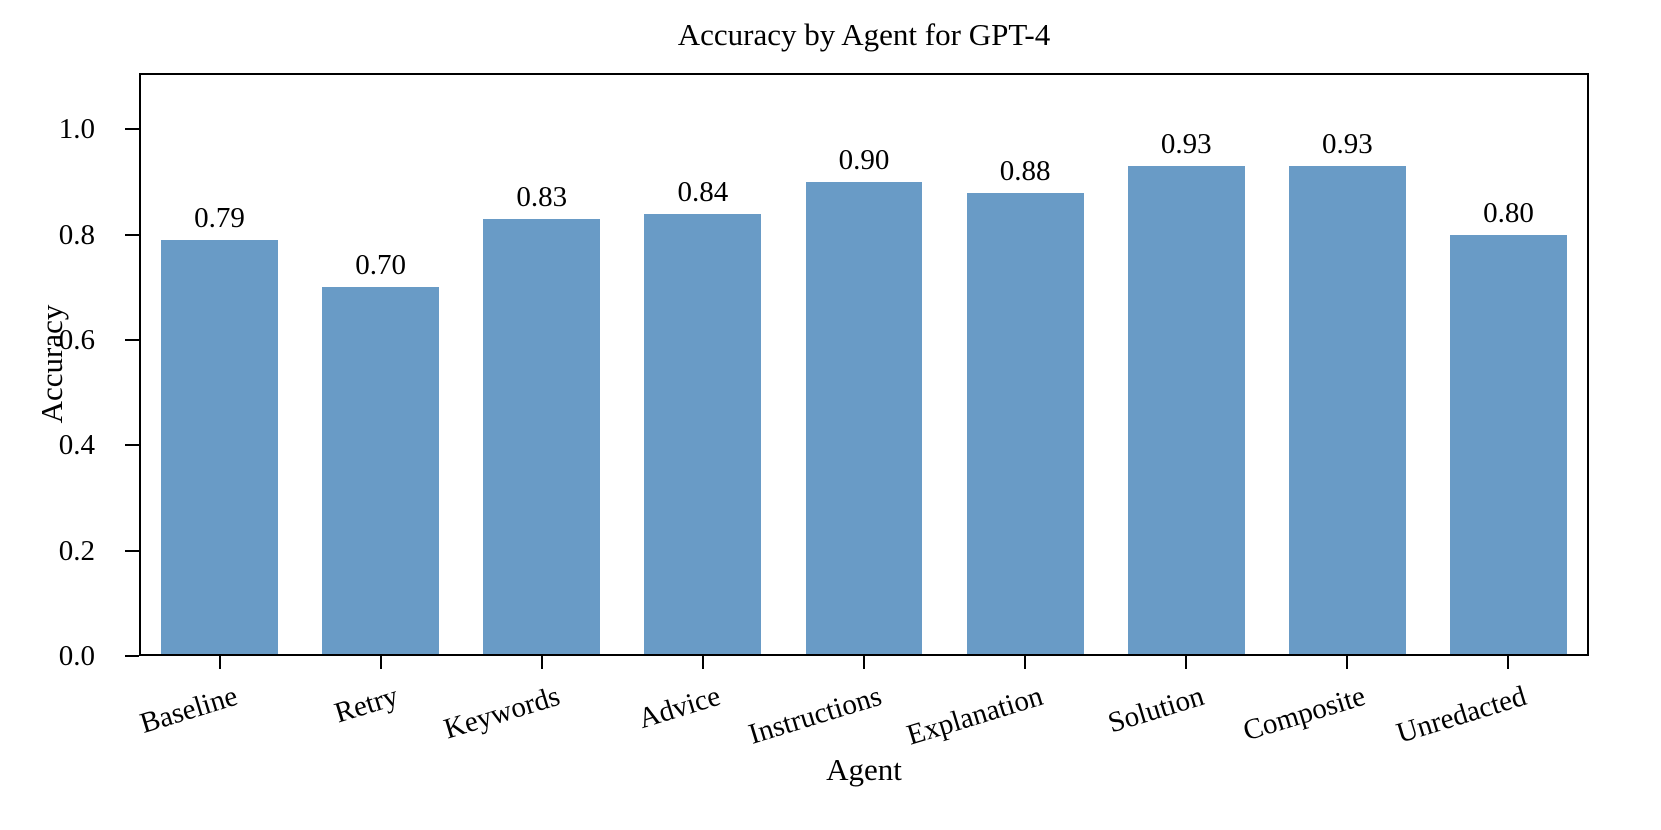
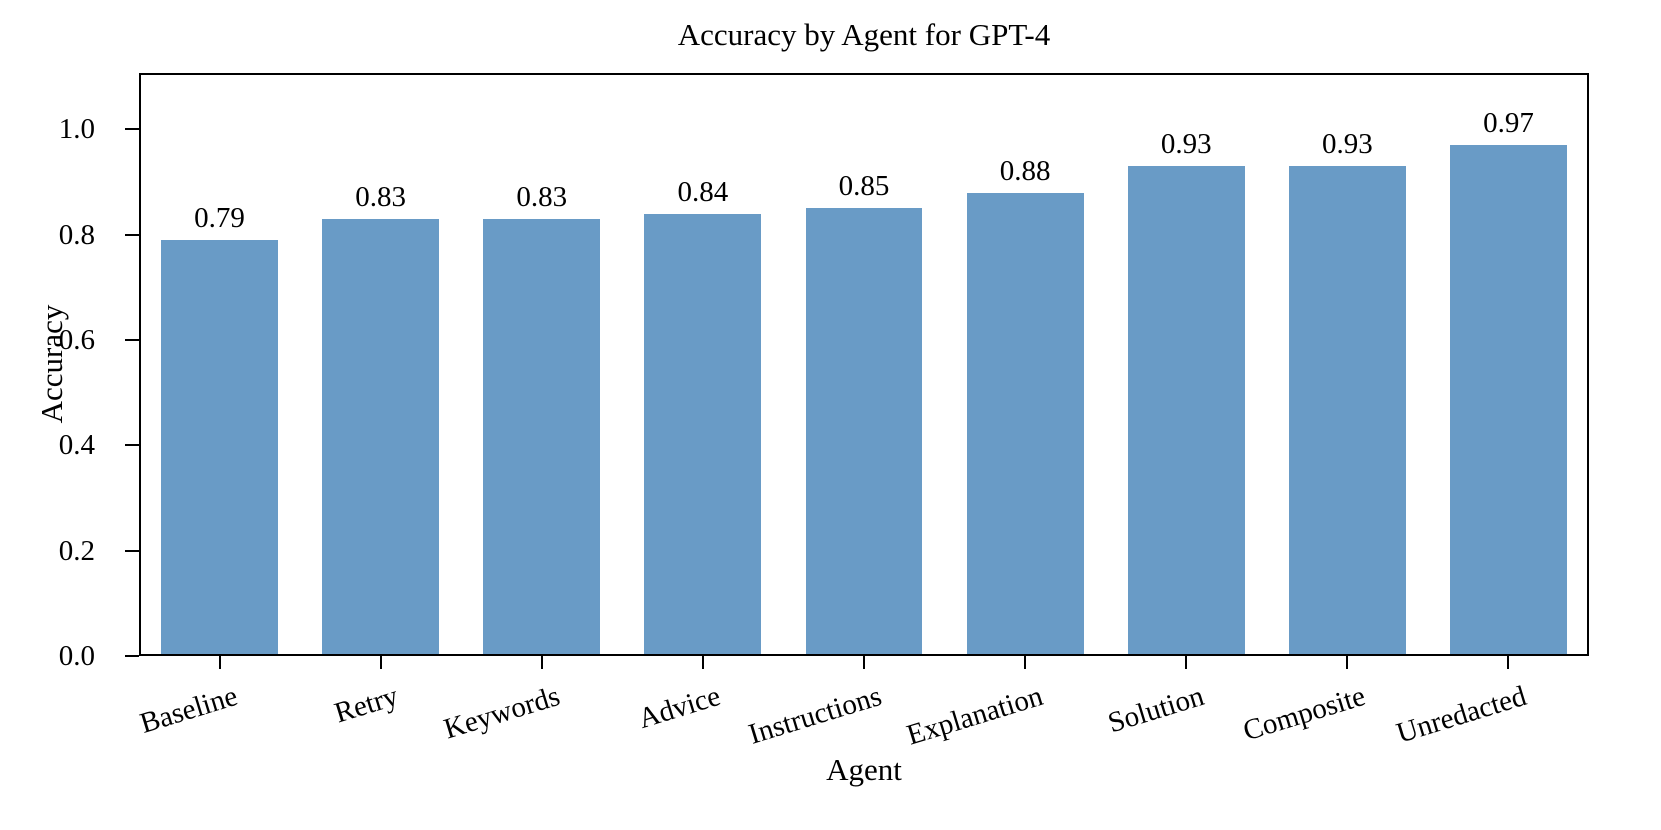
Retry: 0.70 -> 0.83
Instructions: 0.90 -> 0.85
Unredacted: 0.80 -> 0.97
